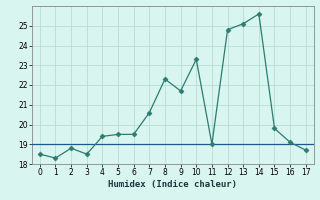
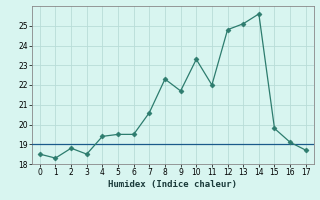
11: 19.0 -> 22.0
